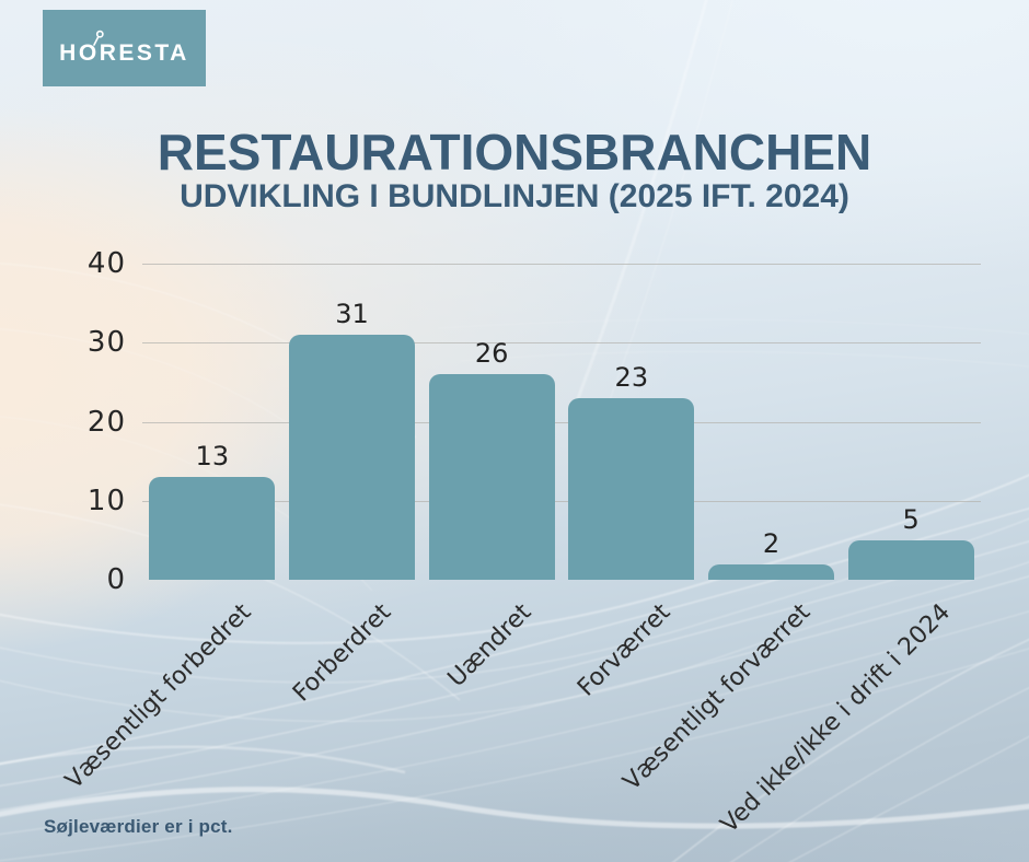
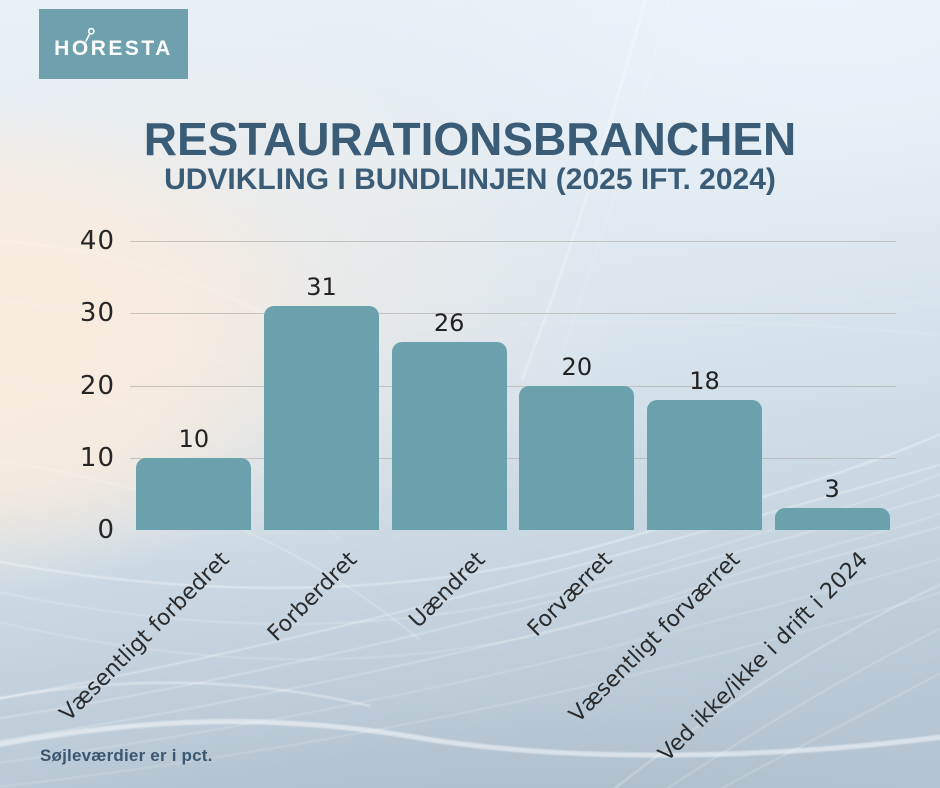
Væsentligt forbedret: 13 -> 10
Forværret: 23 -> 20
Væsentligt forværret: 2 -> 18
Ved ikke/ikke i drift i 2024: 5 -> 3
